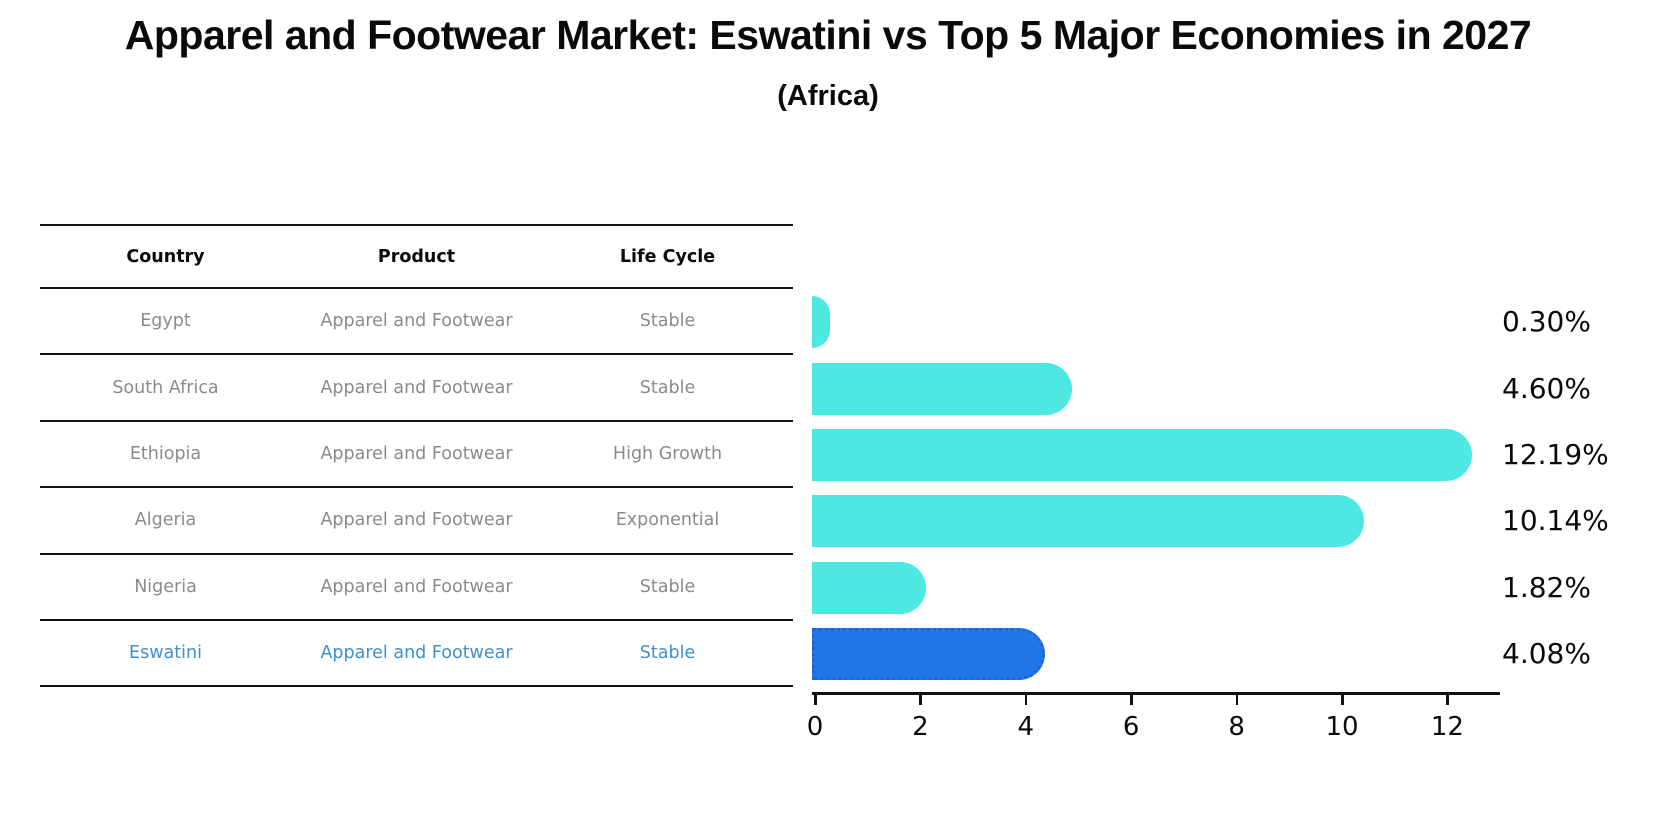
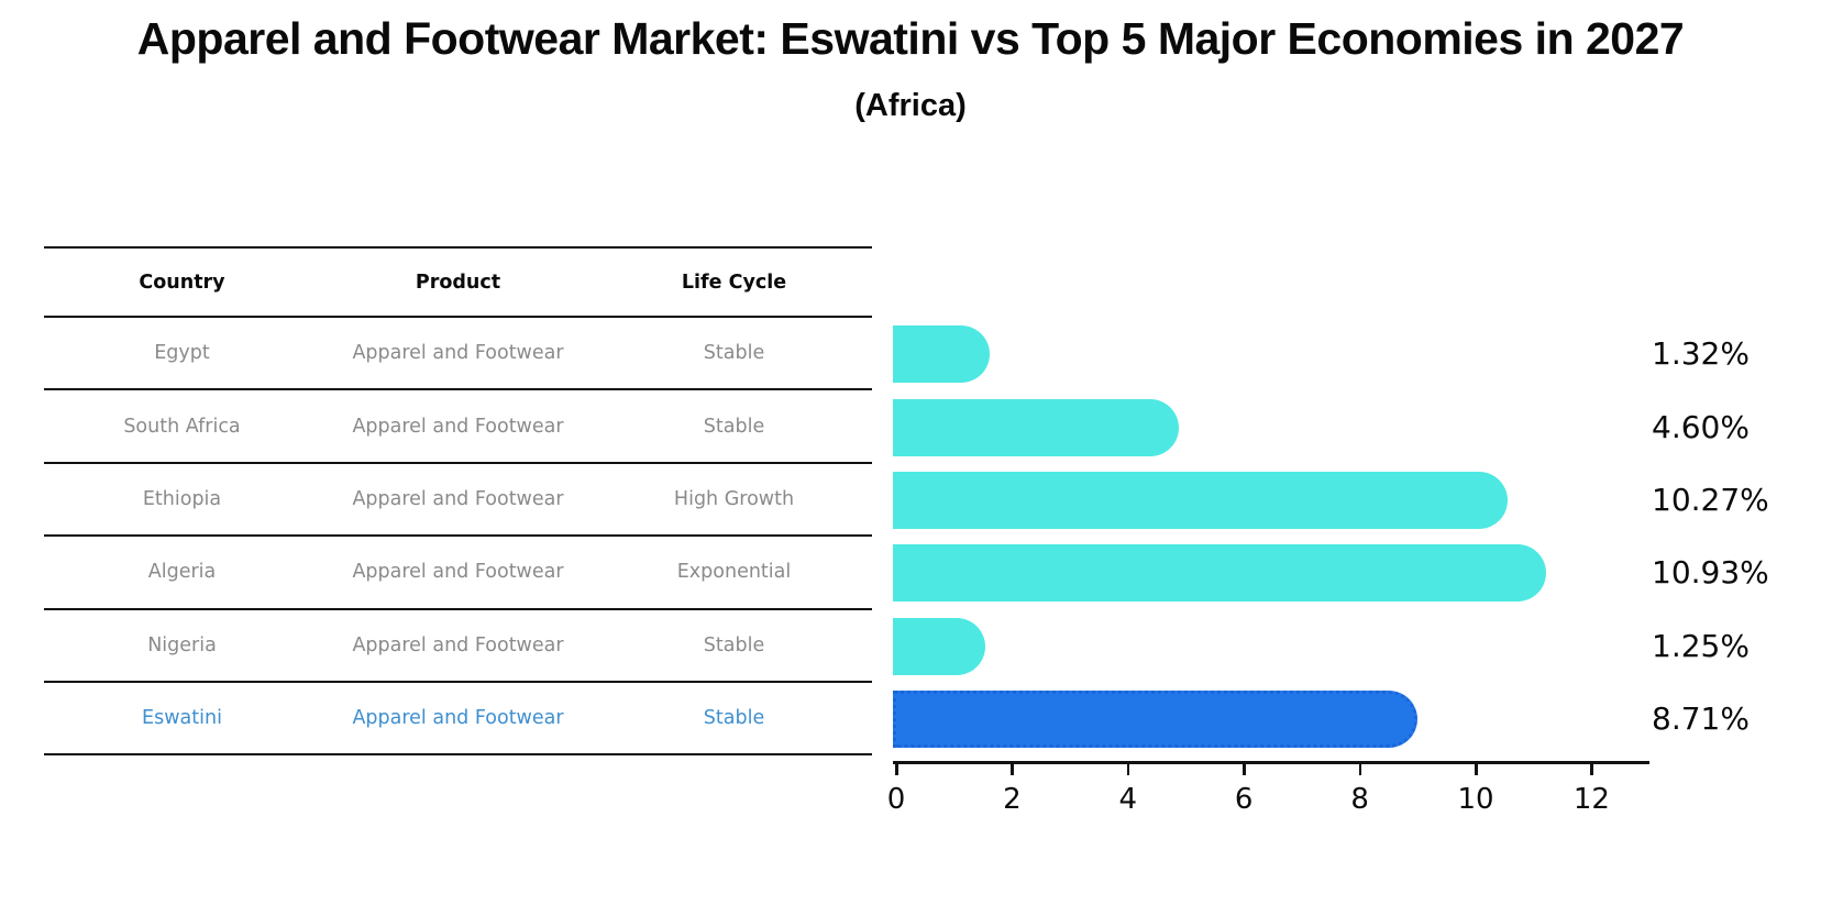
Egypt: 0.30% -> 1.32%
Ethiopia: 12.19% -> 10.27%
Algeria: 10.14% -> 10.93%
Nigeria: 1.82% -> 1.25%
Eswatini: 4.08% -> 8.71%
